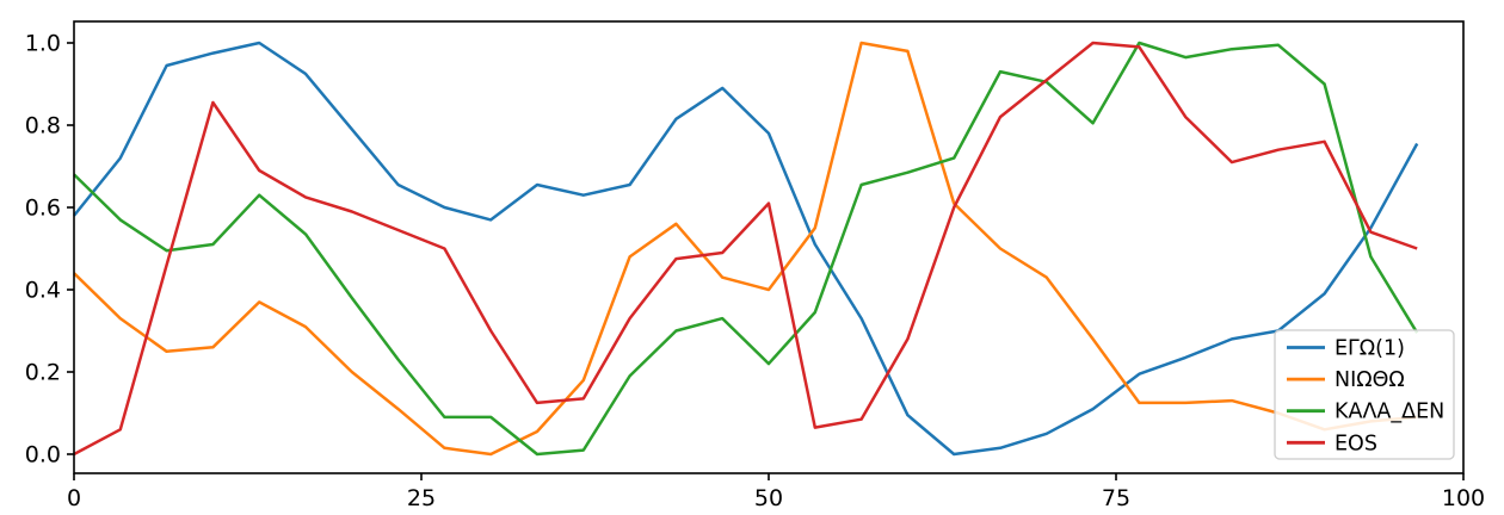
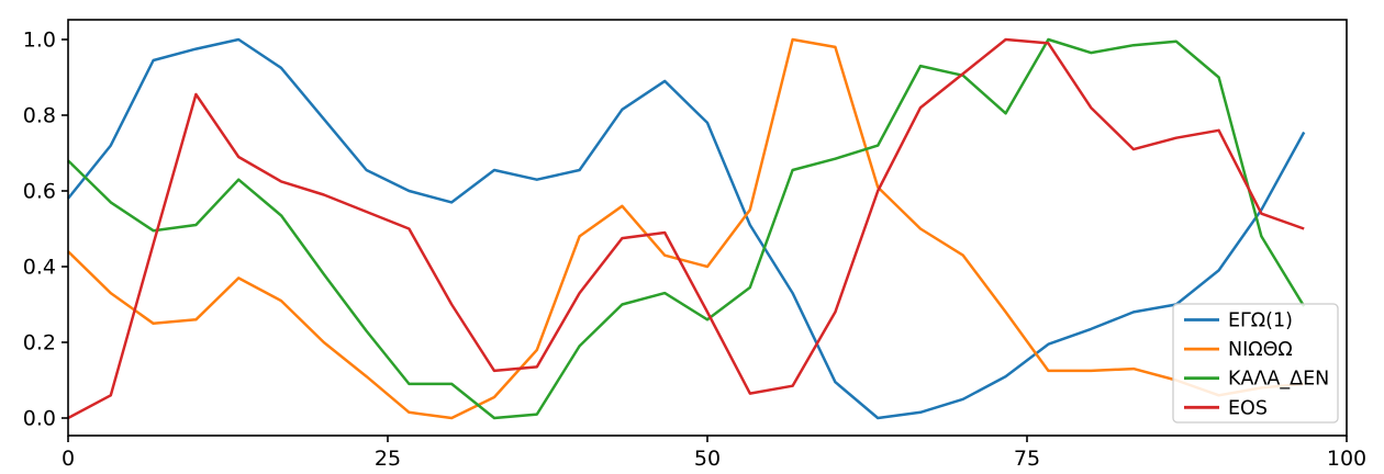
ΚΑΛΑ_ΔΕΝ/50: 0.22 -> 0.26
EOS/50: 0.61 -> 0.28
